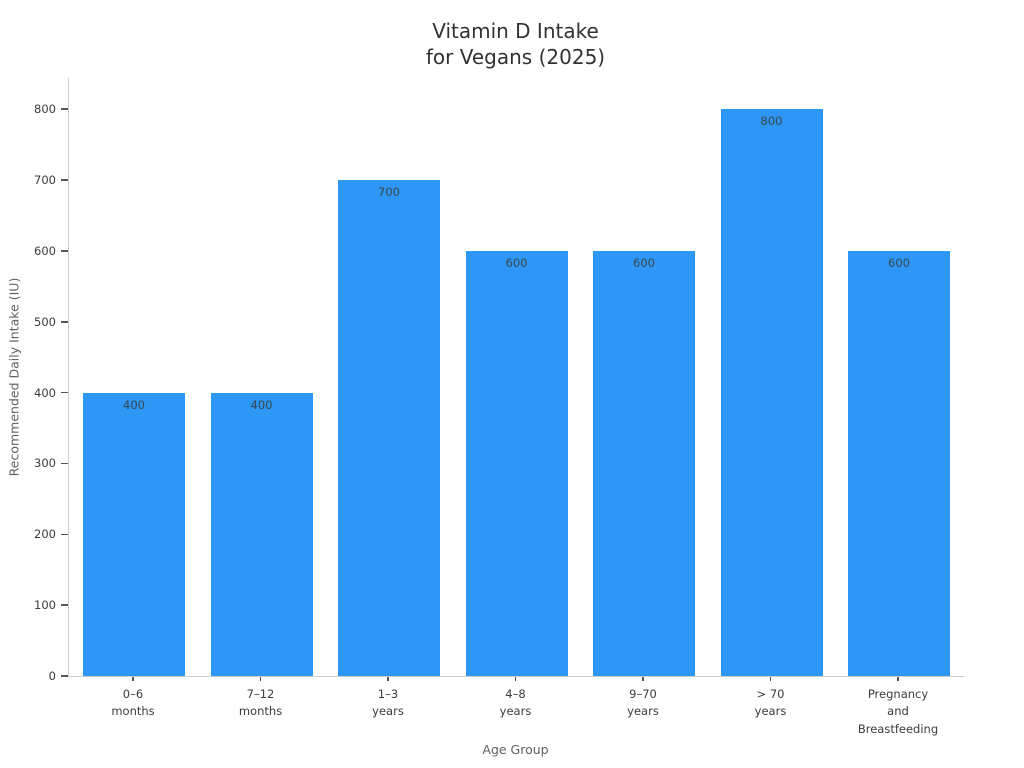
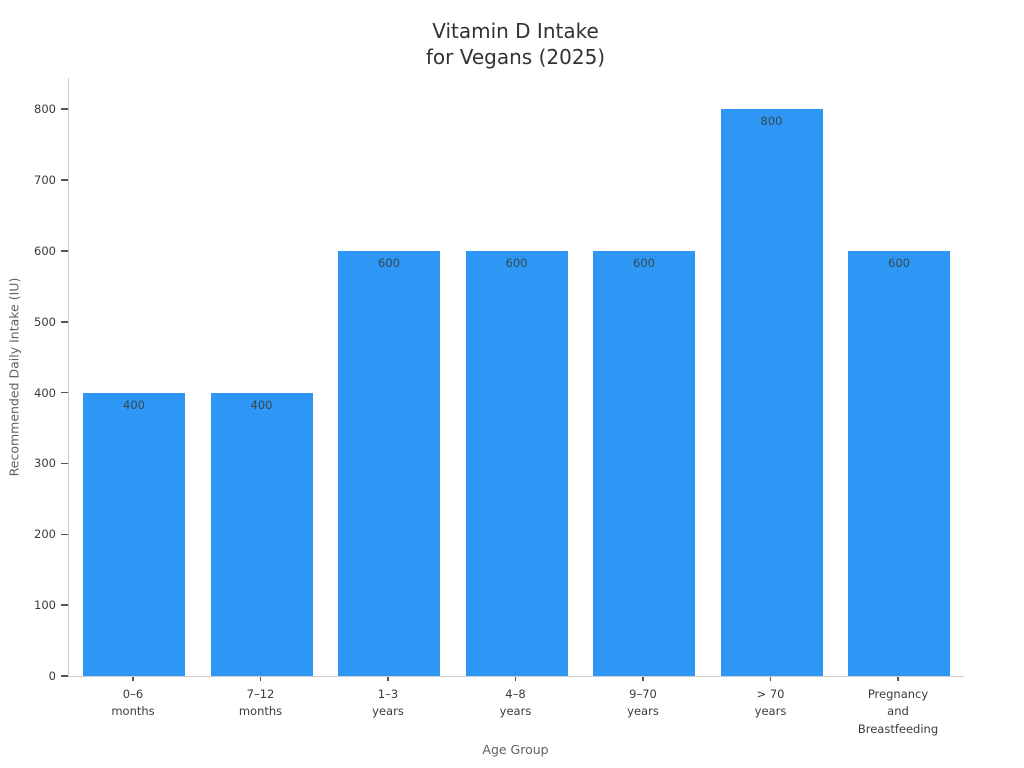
1–3 years: 700 -> 600
